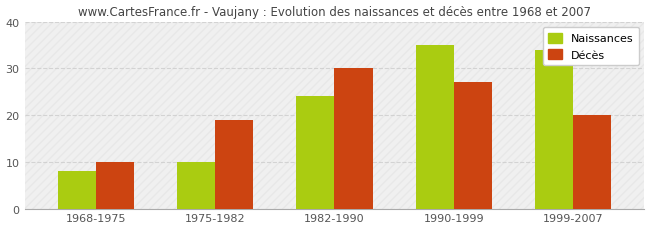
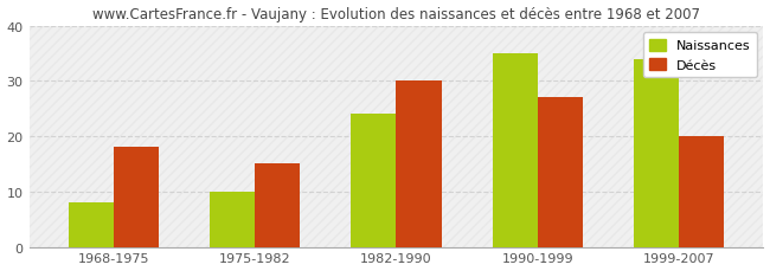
Décès/1968-1975: 10 -> 18
Décès/1975-1982: 19 -> 15
